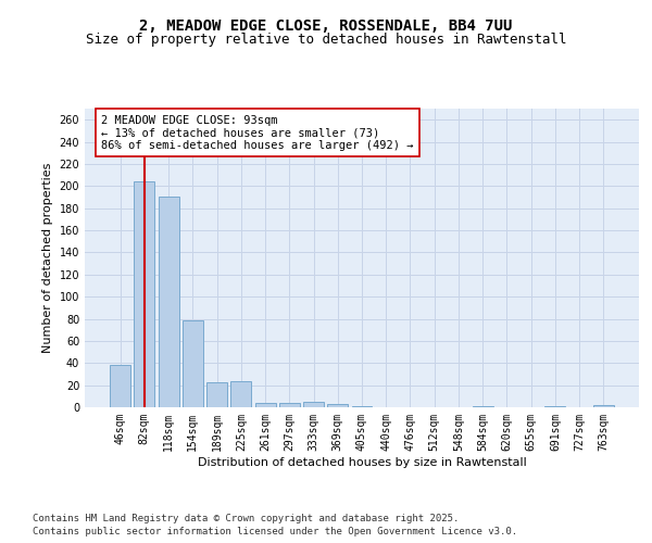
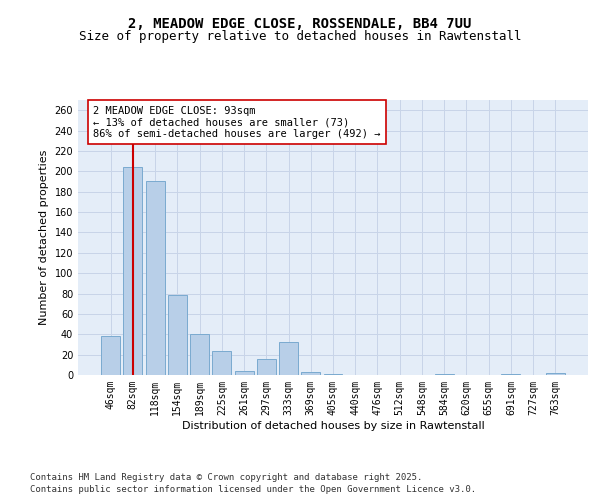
189sqm: 23 -> 40
297sqm: 4 -> 16
333sqm: 5 -> 32
